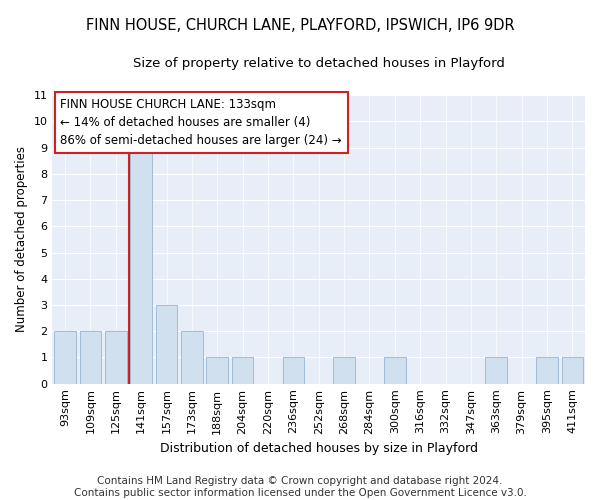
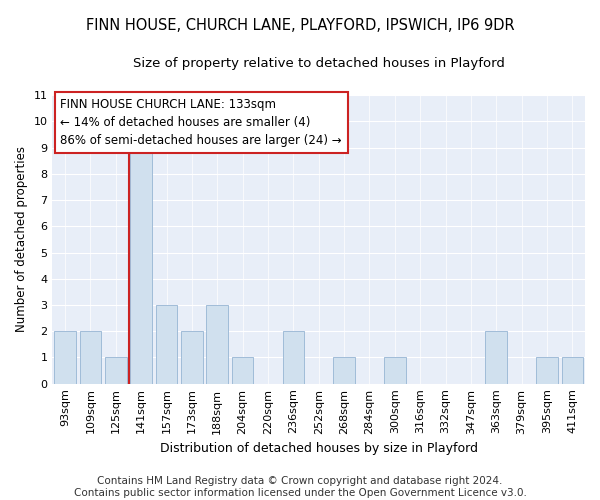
125sqm: 2 -> 1
188sqm: 1 -> 3
236sqm: 1 -> 2
363sqm: 1 -> 2
